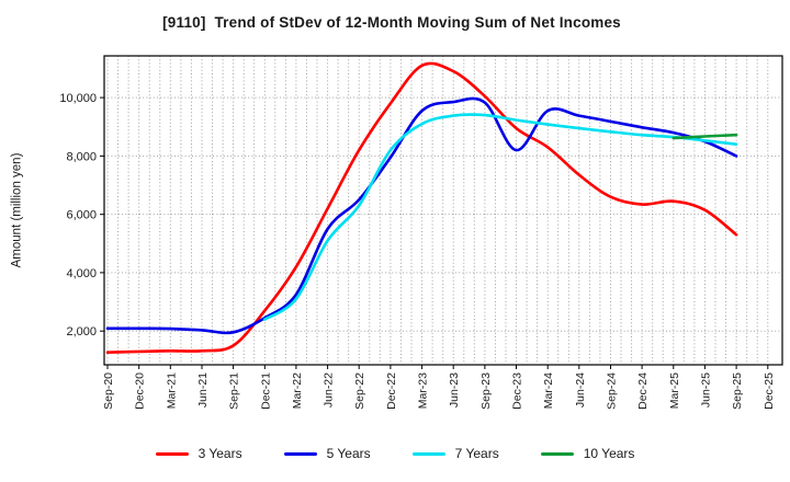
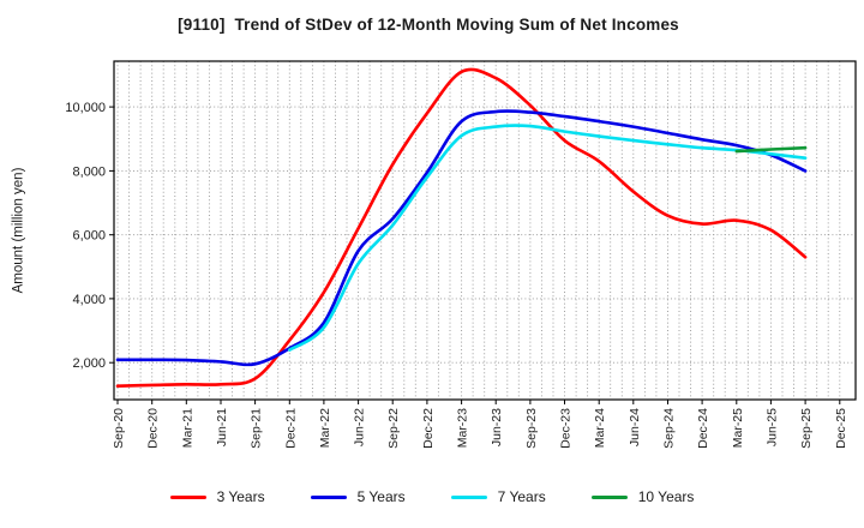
7 Years/Dec-22: 8200 -> 7800
5 Years/Dec-23: 8200 -> 9700
